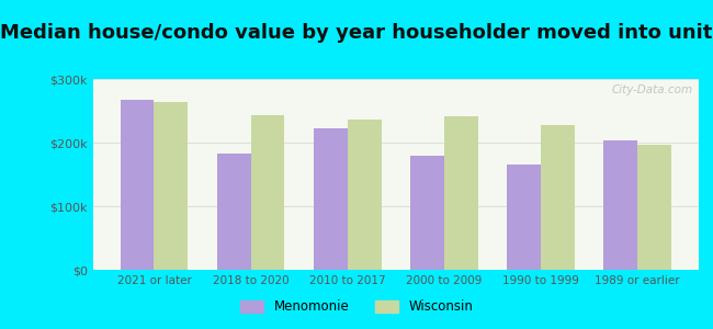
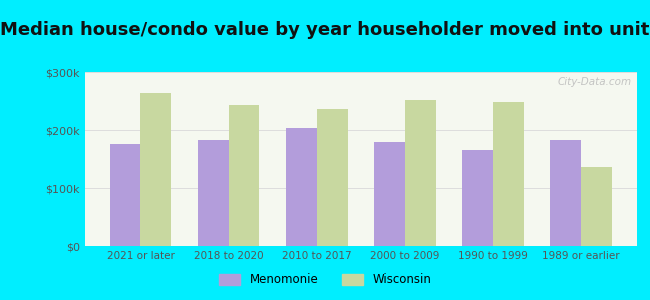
Menomonie/2021 or later: $268k -> $176k
Menomonie/2010 to 2017: $222k -> $204k
Wisconsin/2000 to 2009: $242k -> $252k
Wisconsin/1990 to 1999: $228k -> $248k
Menomonie/1989 or earlier: $203k -> $182k
Wisconsin/1989 or earlier: $196k -> $136k
